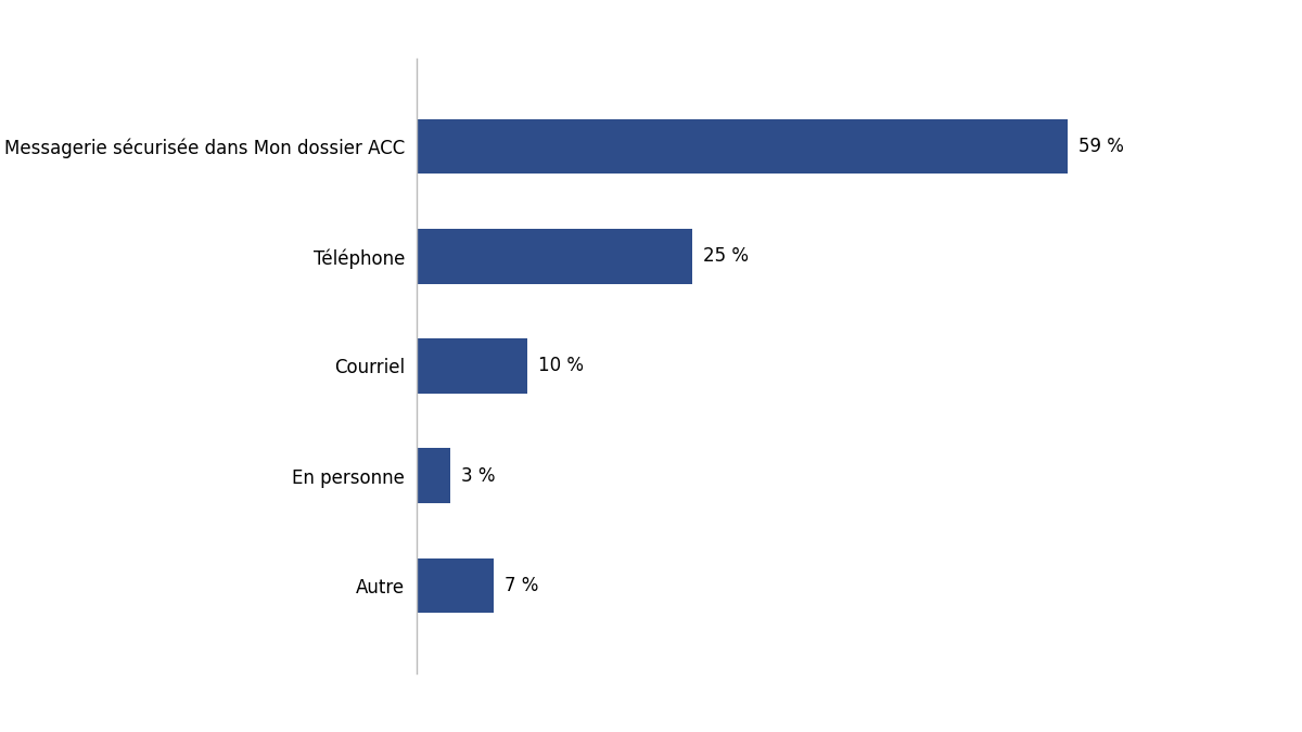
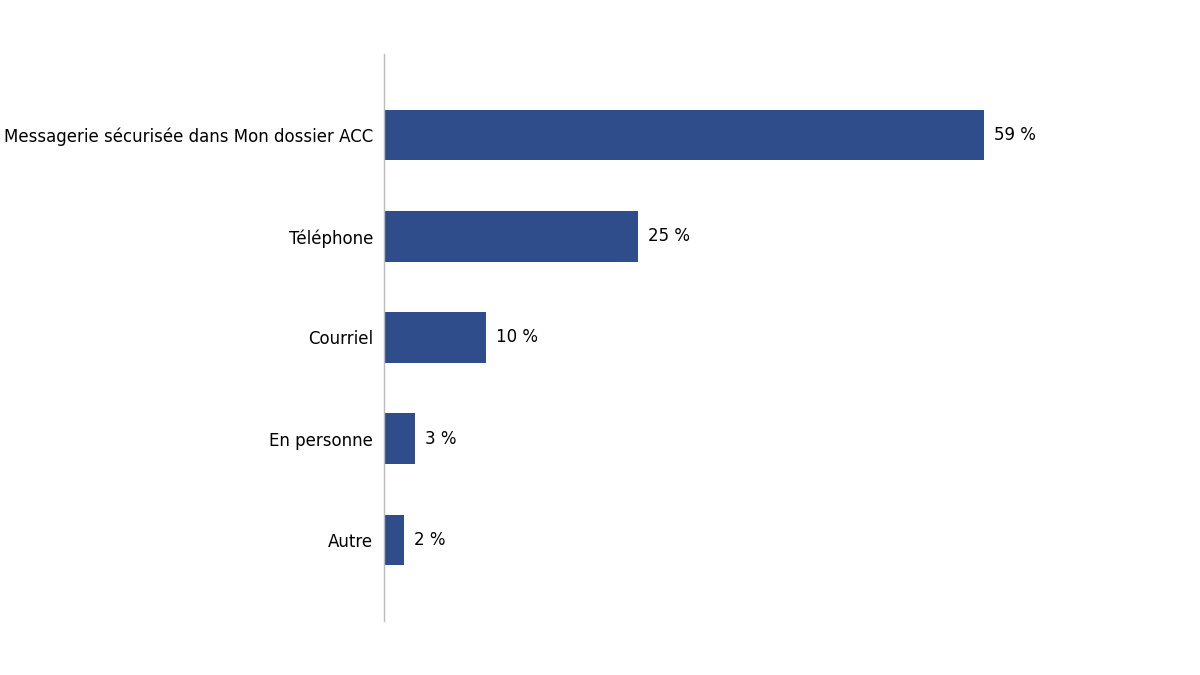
Autre: 7 -> 2
